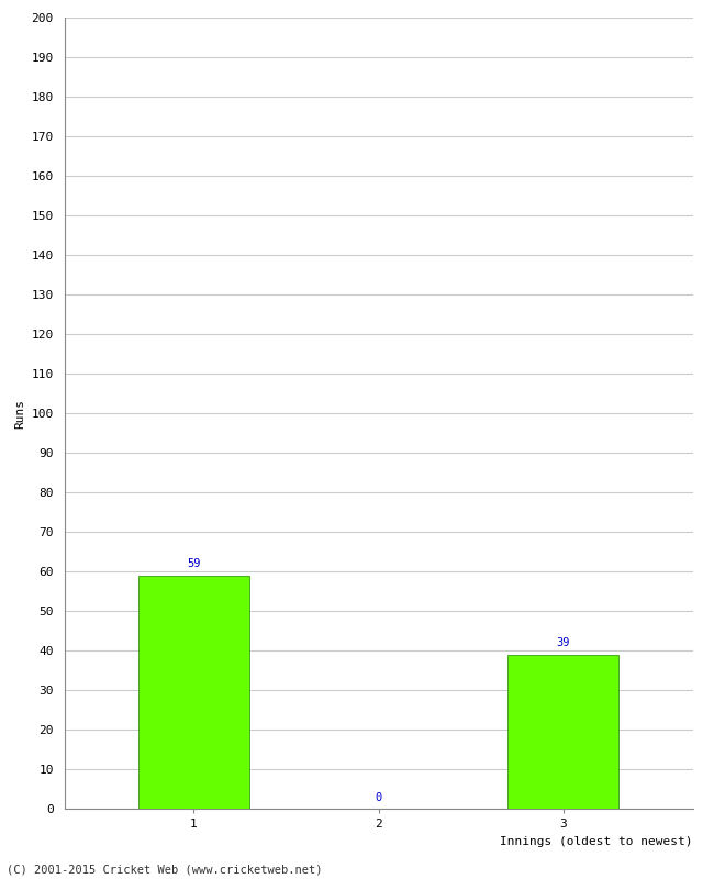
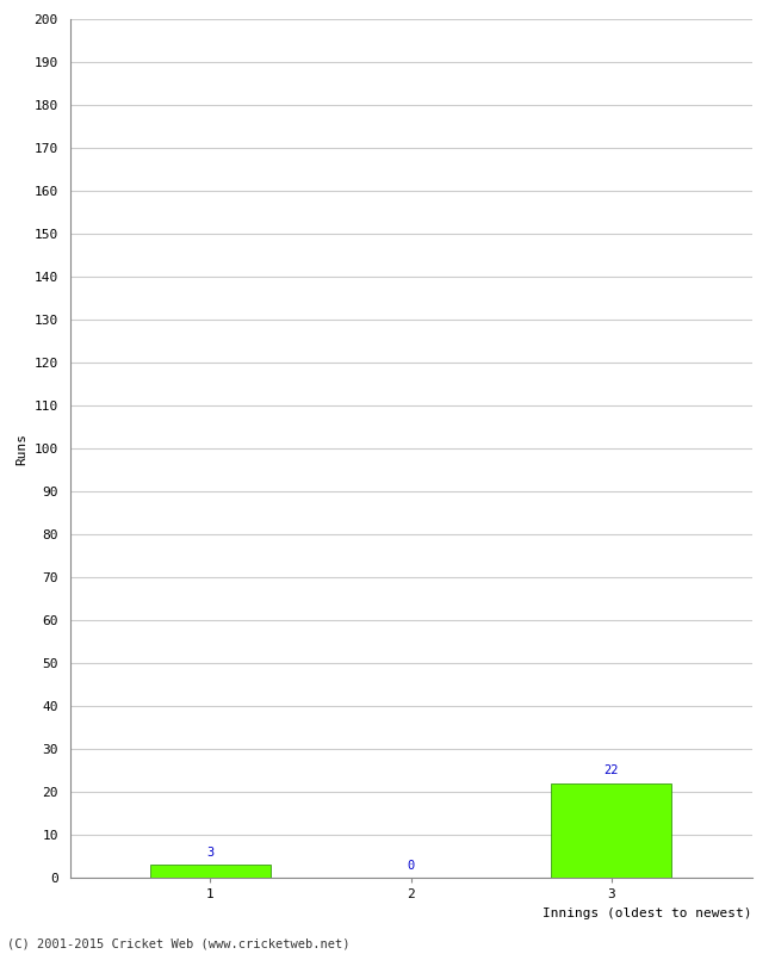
1: 59 -> 3
3: 39 -> 22
